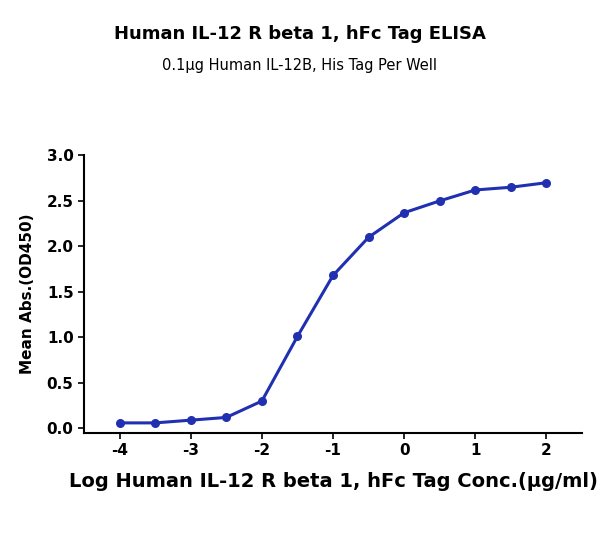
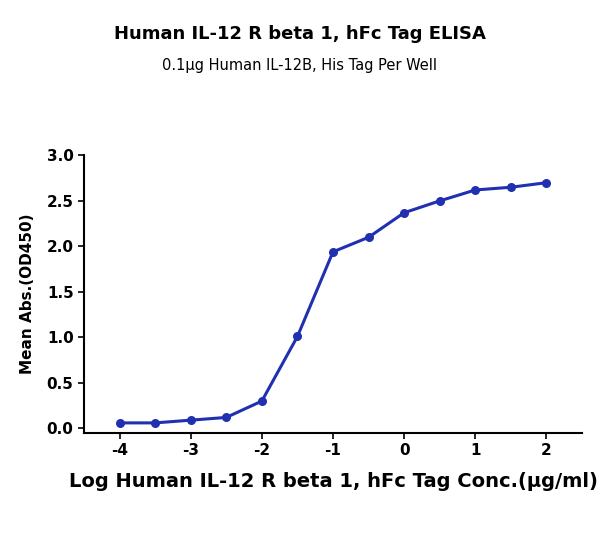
-1: 1.68 -> 1.94
